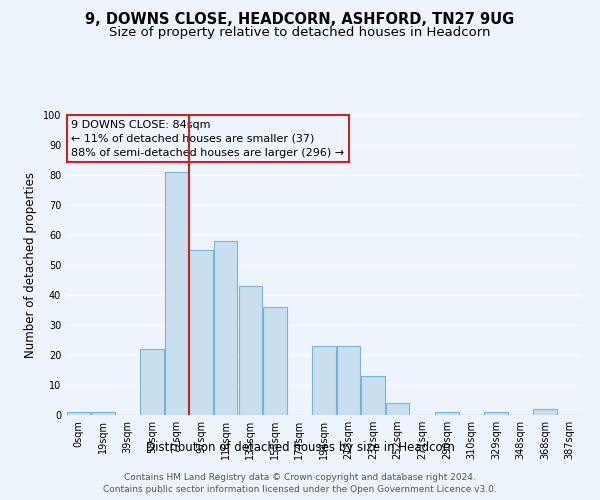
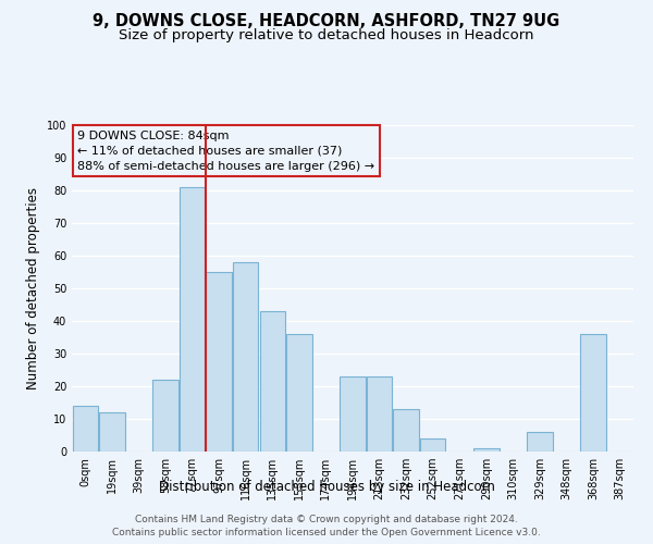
0sqm: 1 -> 14
19sqm: 1 -> 12
329sqm: 1 -> 6
368sqm: 2 -> 36
